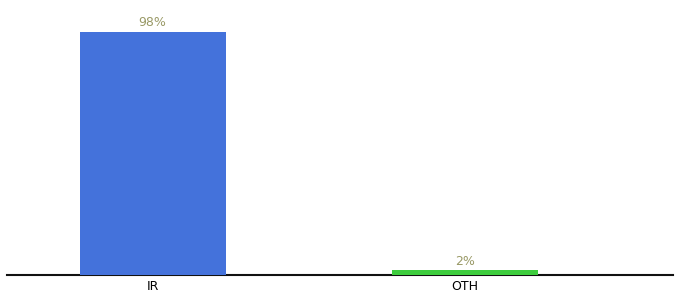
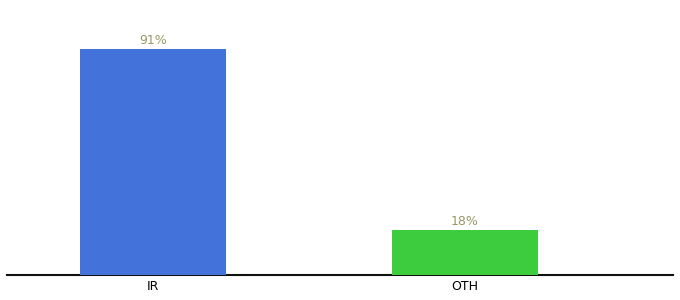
IR: 98% -> 91%
OTH: 2% -> 18%
